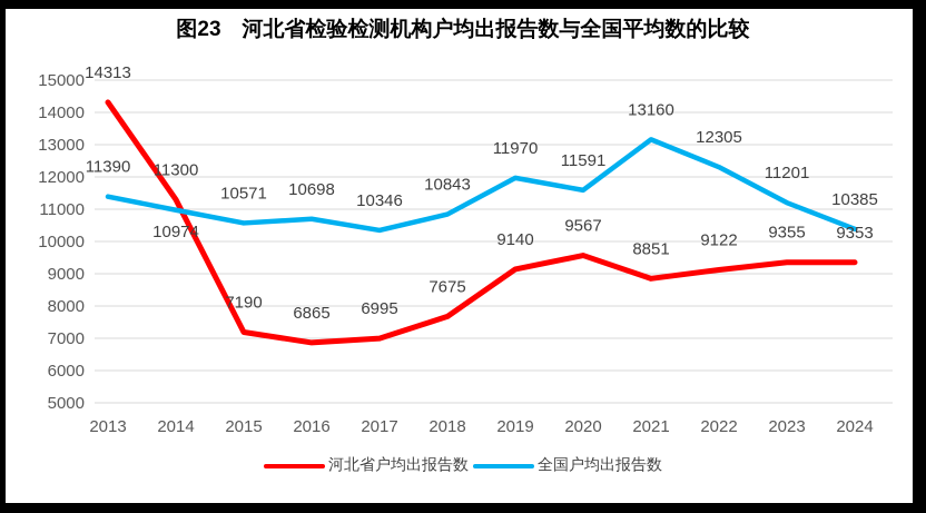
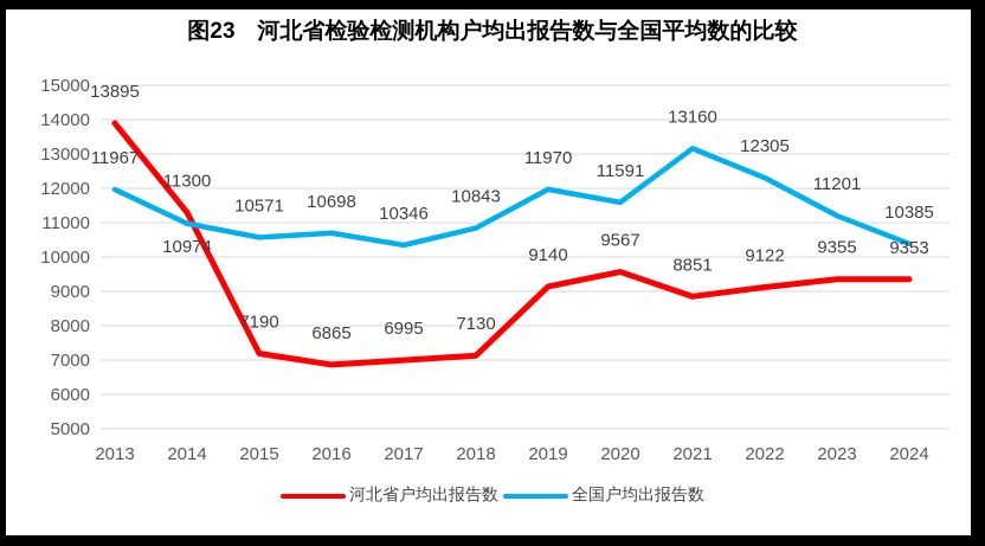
河北省户均出报告数/2013: 14313 -> 13895
全国户均出报告数/2013: 11390 -> 11967
河北省户均出报告数/2018: 7675 -> 7130
